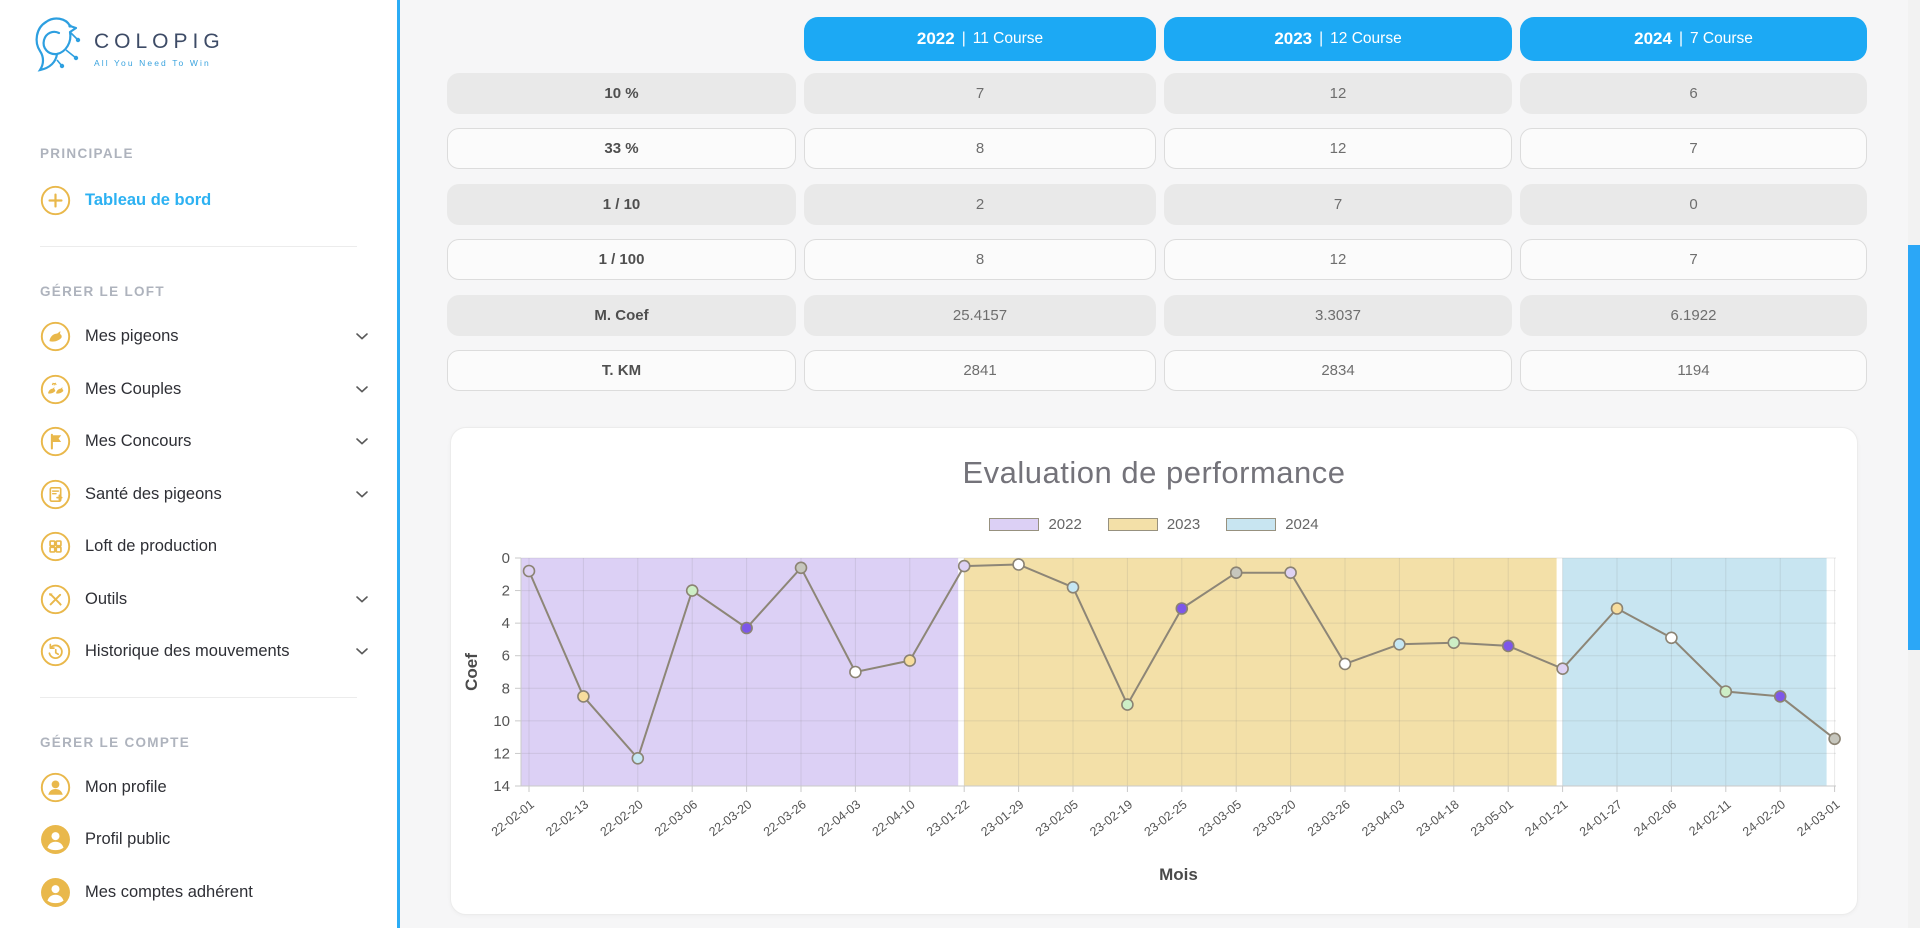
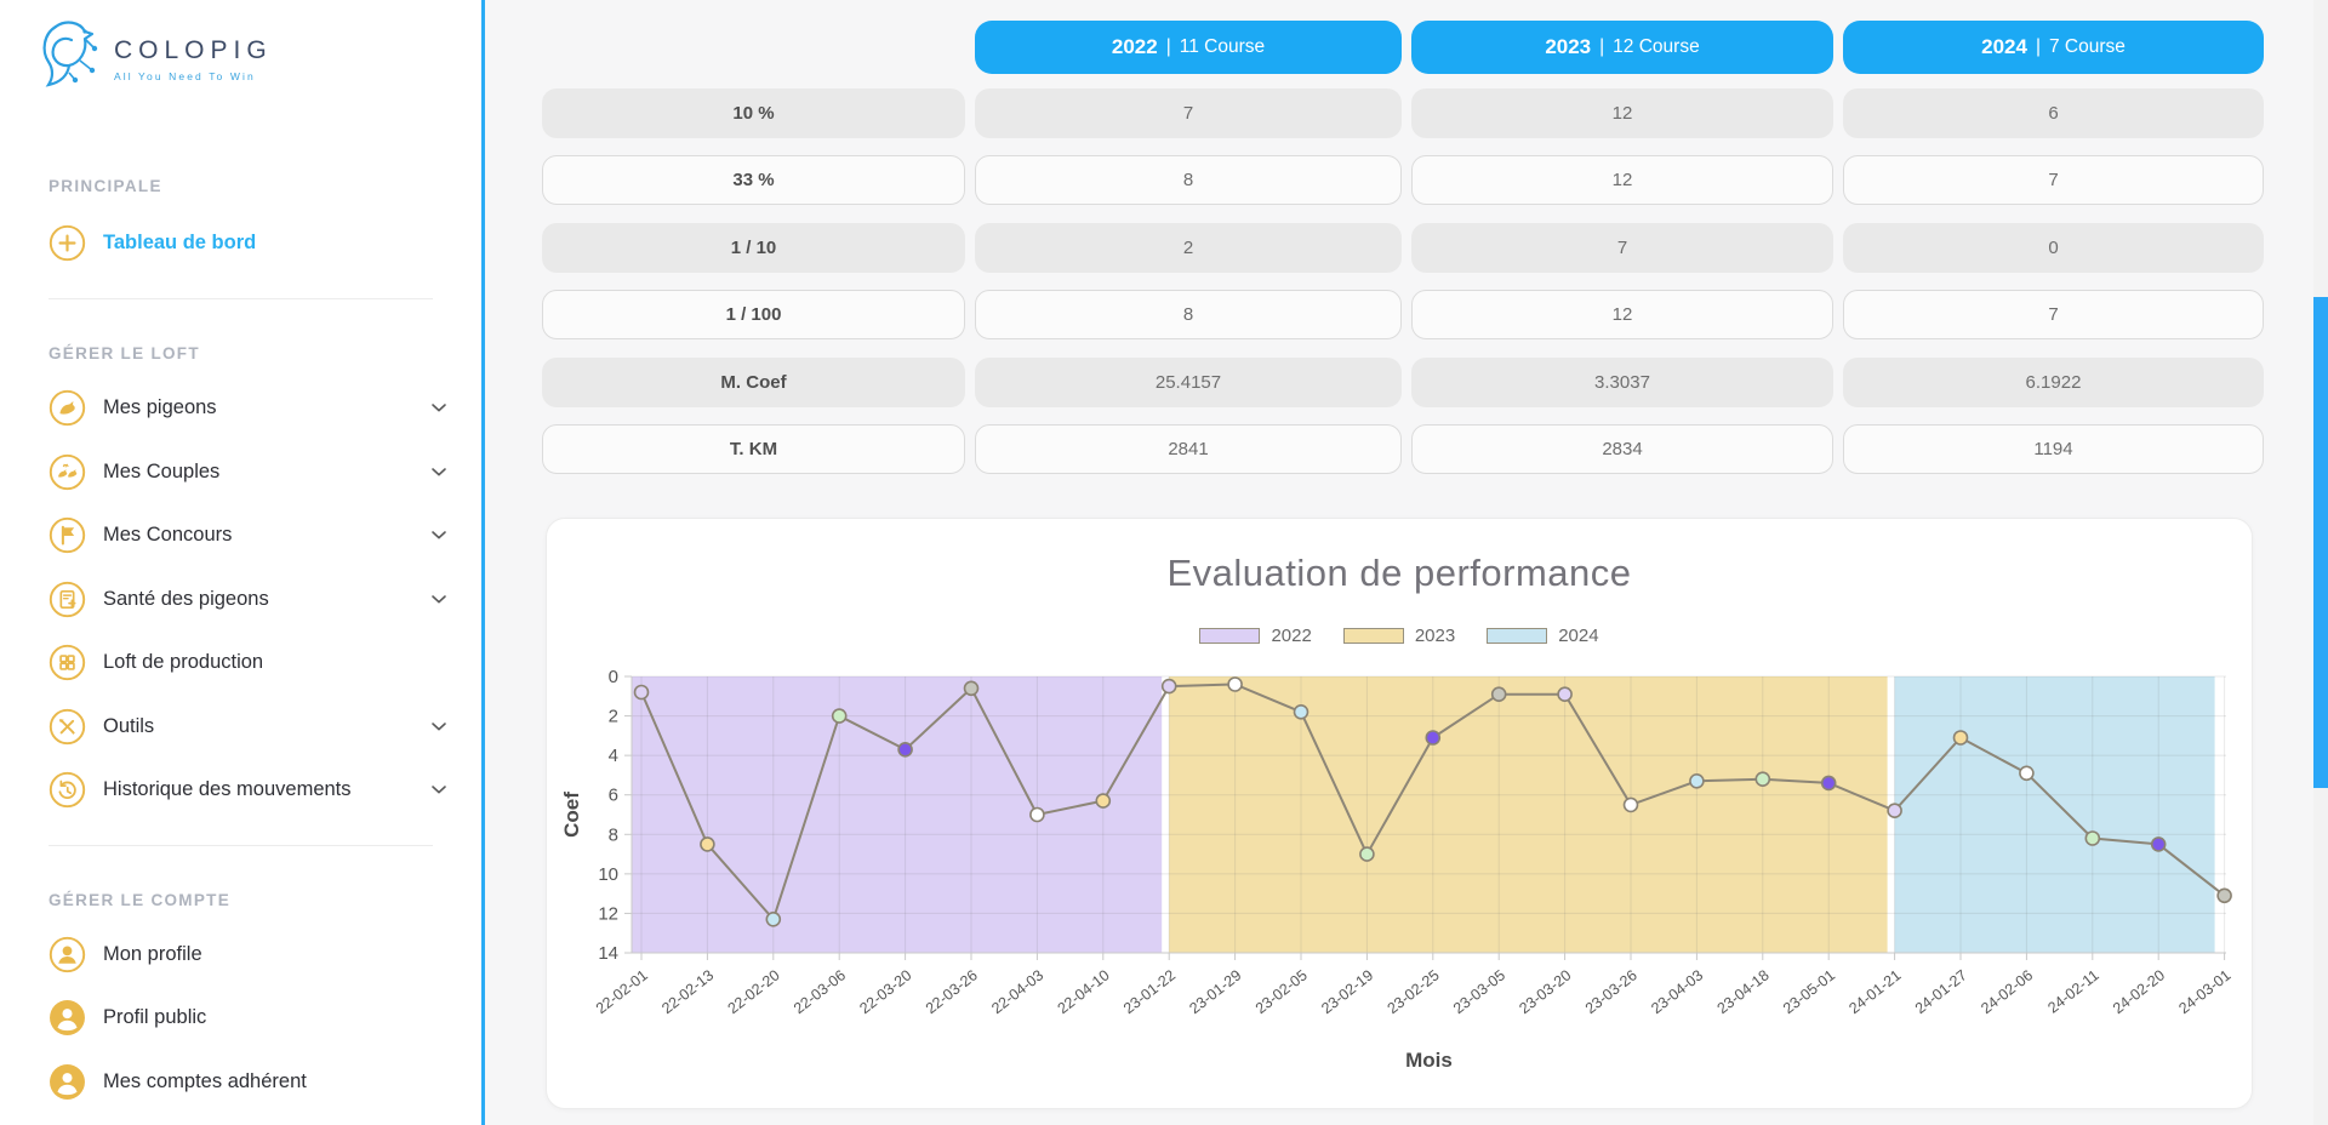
22-03-20: 4.3 -> 3.7
